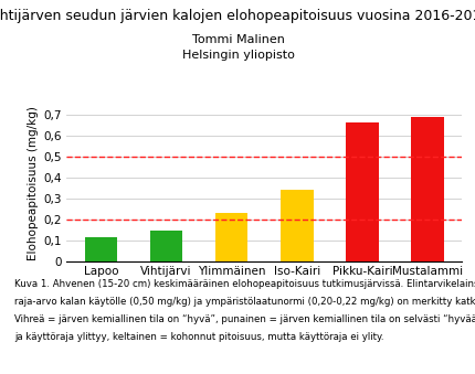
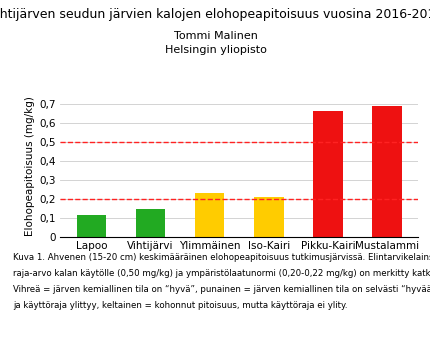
Iso-Kairi: 0,34 -> 0,21
